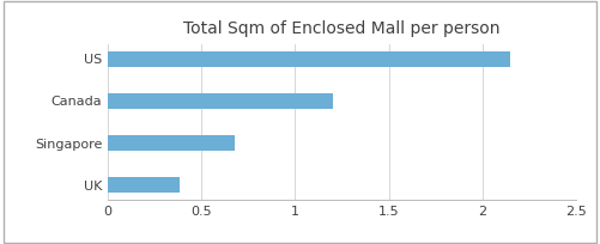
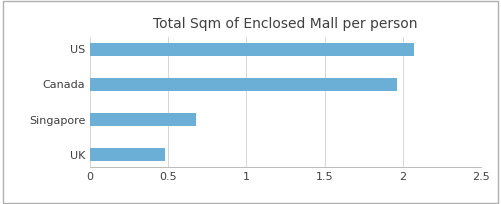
US: 2.15 -> 2.07
Canada: 1.20 -> 1.96
UK: 0.38 -> 0.48
